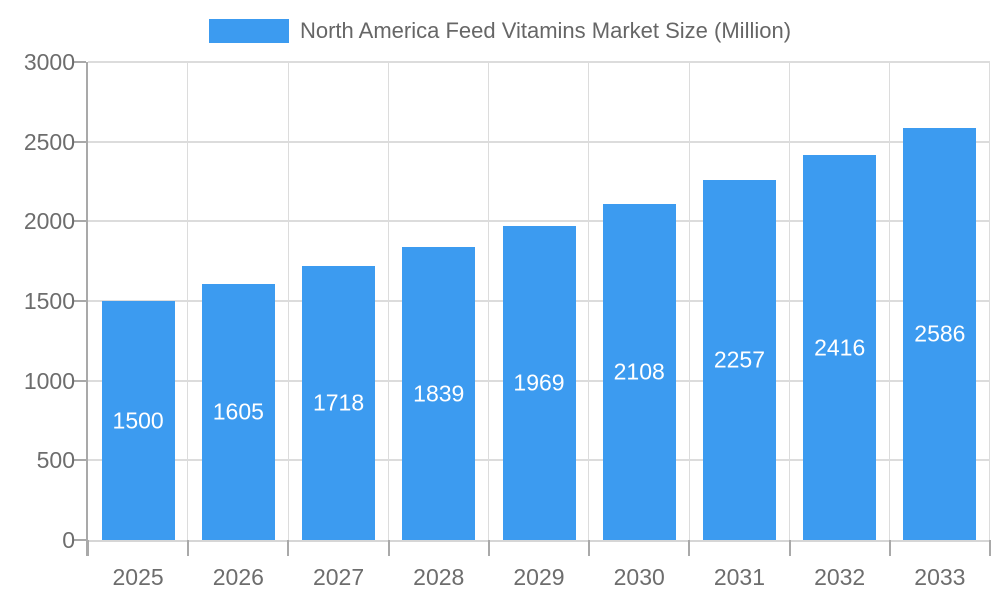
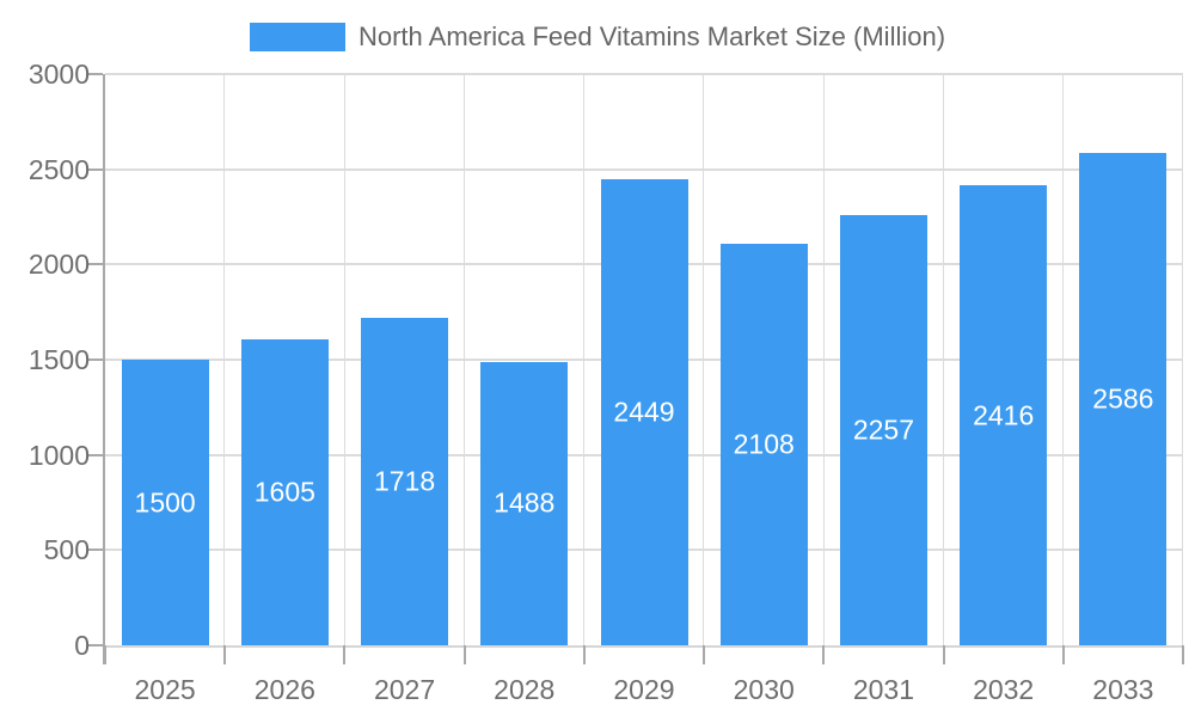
2028: 1839 -> 1488
2029: 1969 -> 2449
